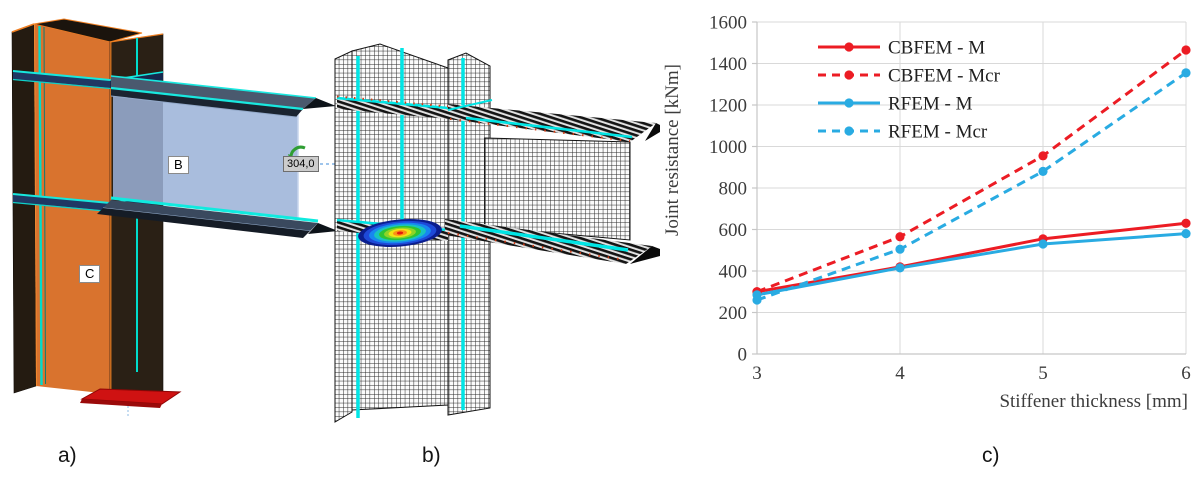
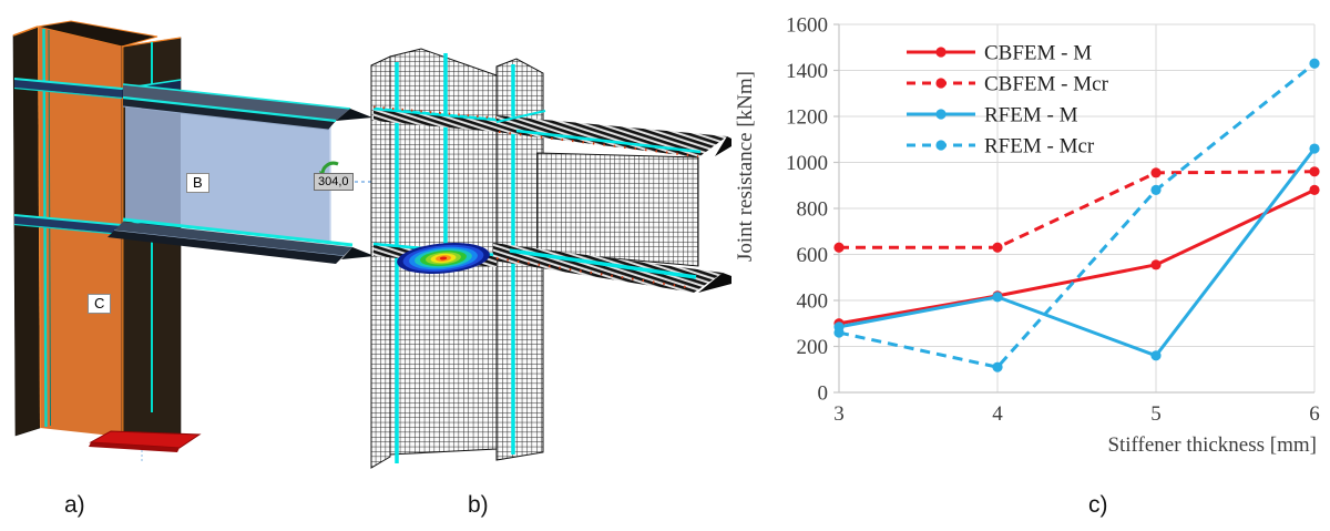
CBFEM - Mcr/3: 300 -> 630
CBFEM - Mcr/4: 560 -> 630
RFEM - Mcr/4: 500 -> 110
RFEM - M/5: 530 -> 160
CBFEM - M/6: 630 -> 880
CBFEM - Mcr/6: 1460 -> 960
RFEM - M/6: 580 -> 1060
RFEM - Mcr/6: 1360 -> 1430
